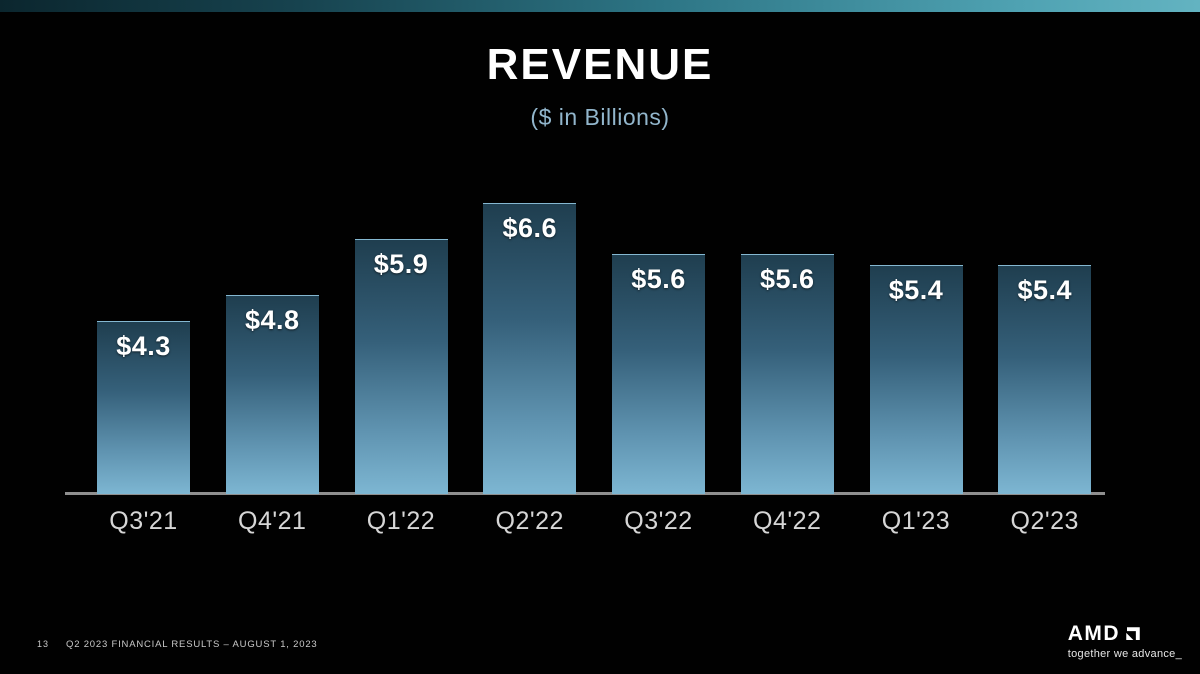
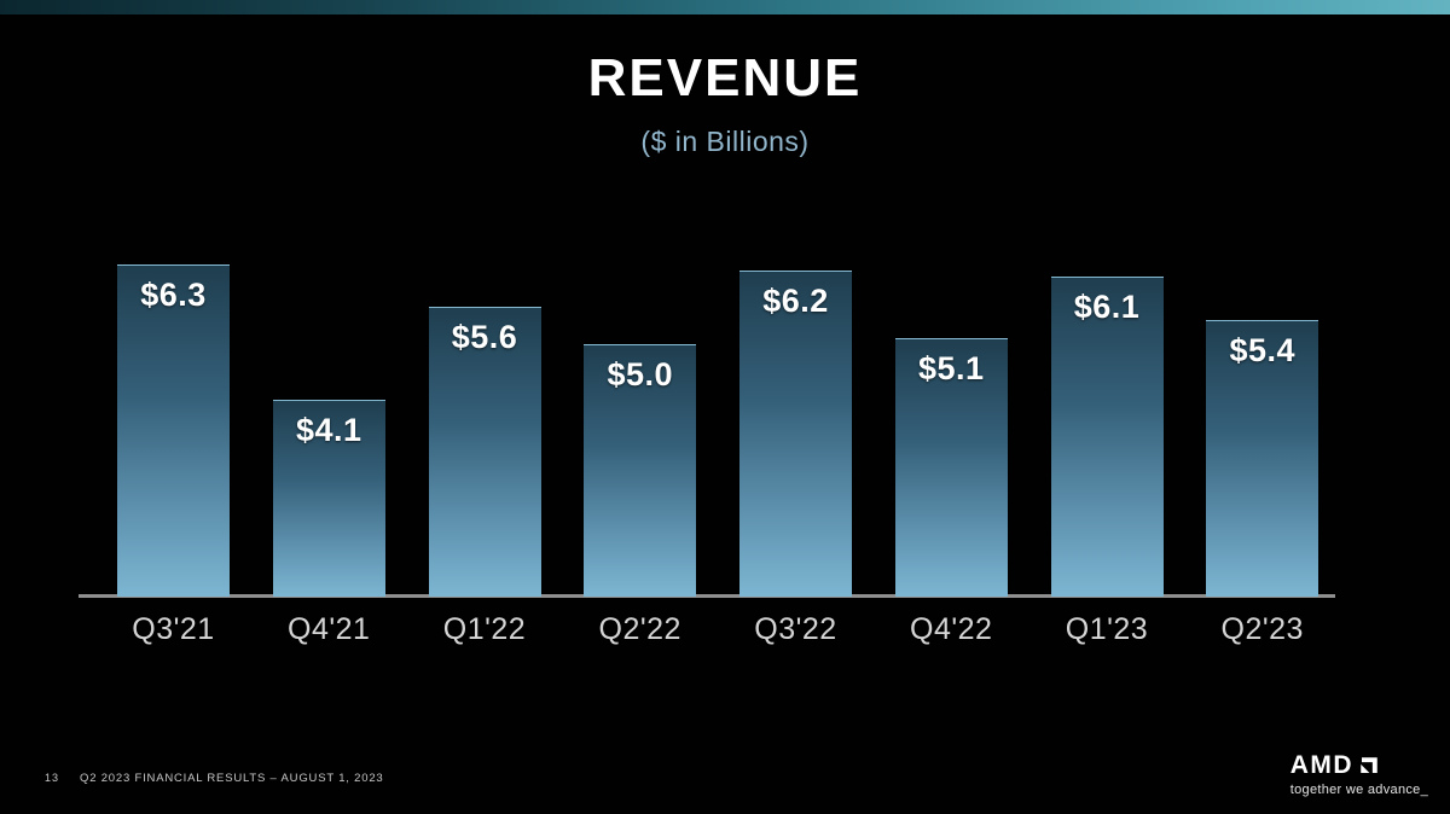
Q3'21: $4.3 -> $6.3
Q4'21: $4.8 -> $4.1
Q1'22: $5.9 -> $5.6
Q2'22: $6.6 -> $5.0
Q3'22: $5.6 -> $6.2
Q4'22: $5.6 -> $5.1
Q1'23: $5.4 -> $6.1
